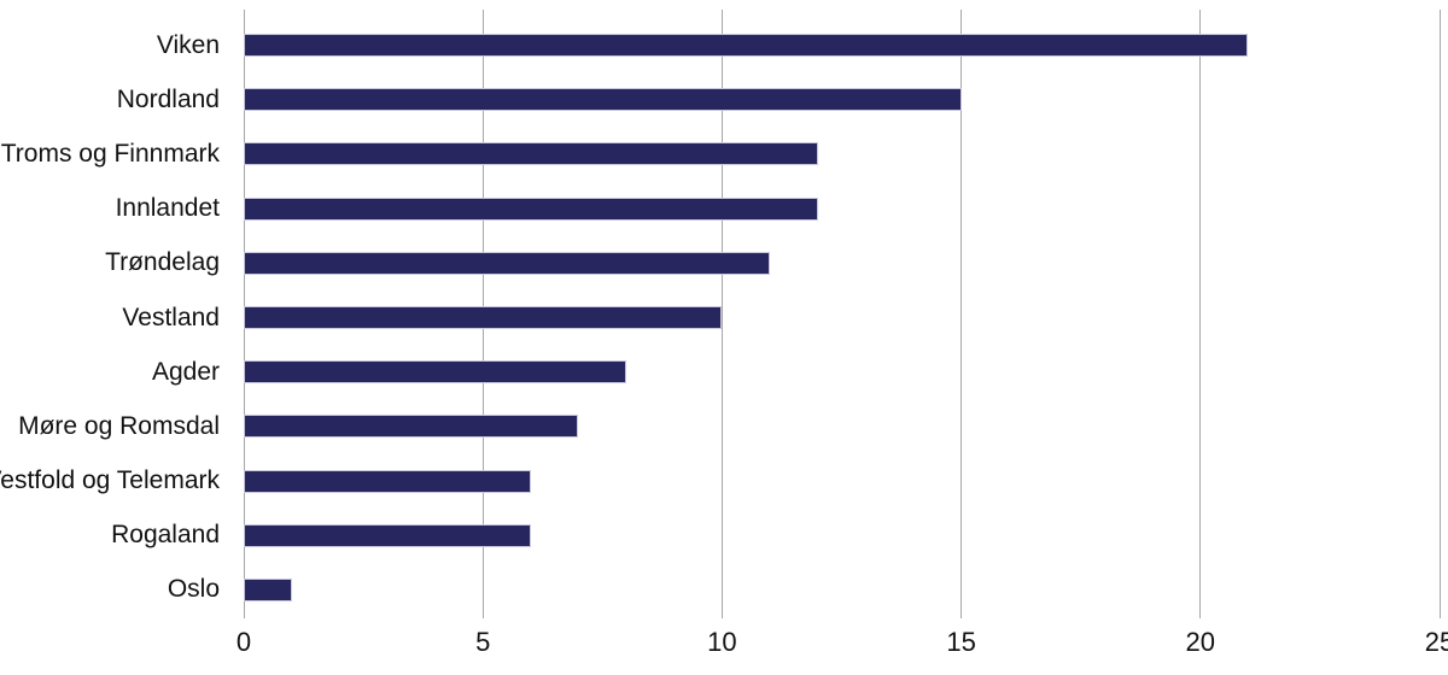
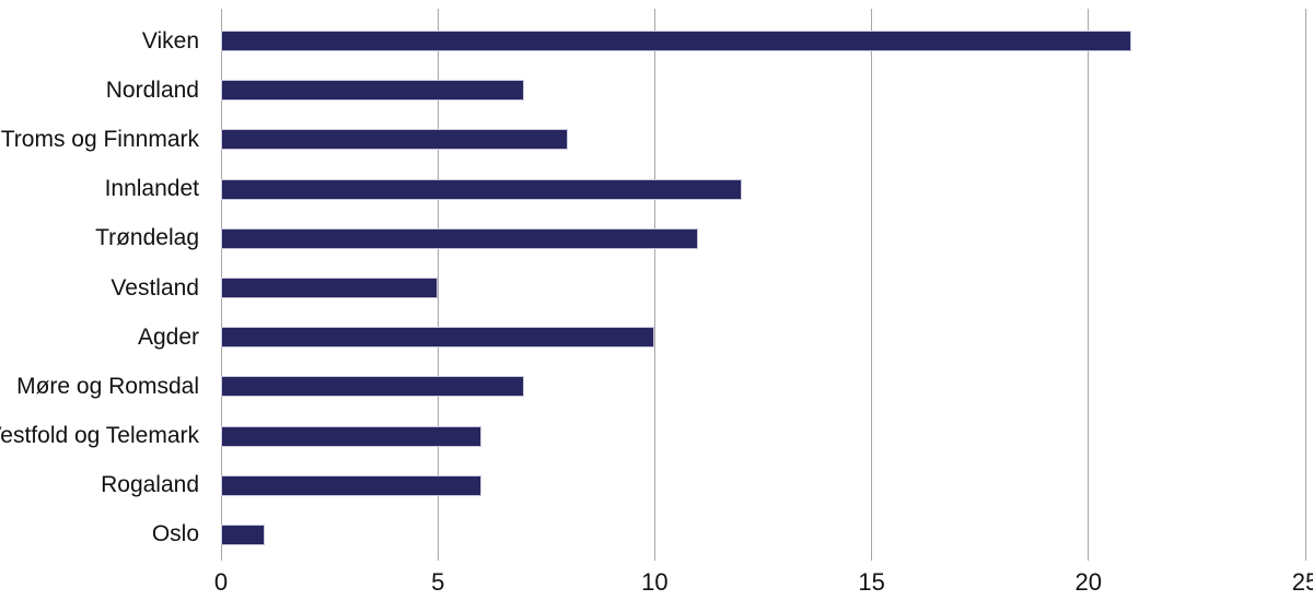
Nordland: 15 -> 7
Troms og Finnmark: 12 -> 8
Vestland: 10 -> 5
Agder: 8 -> 10
